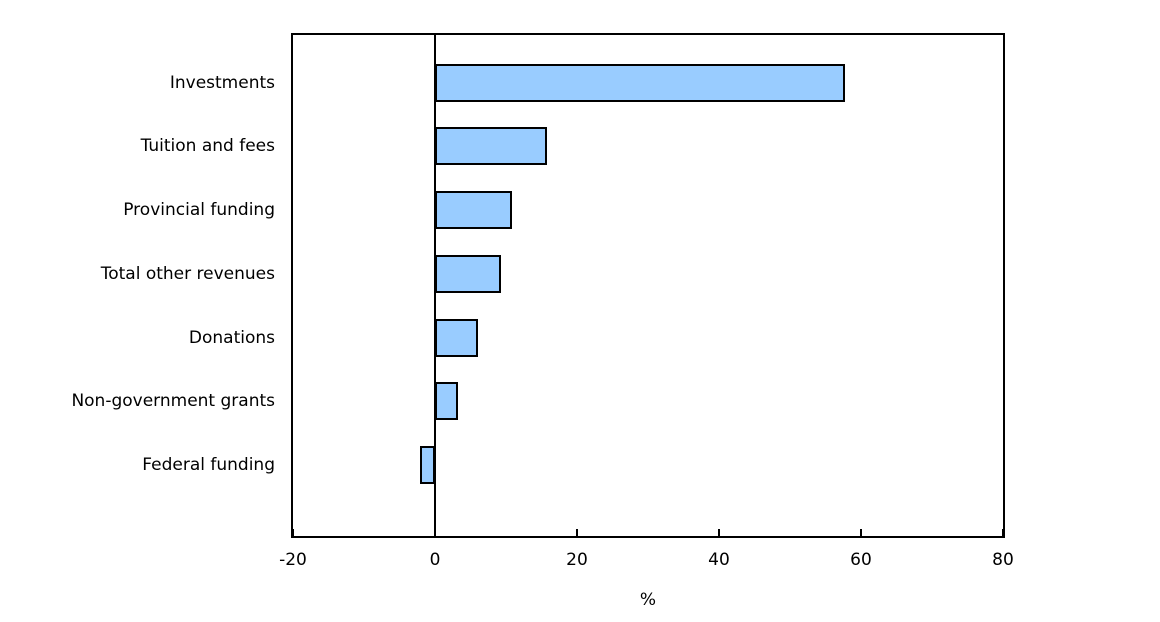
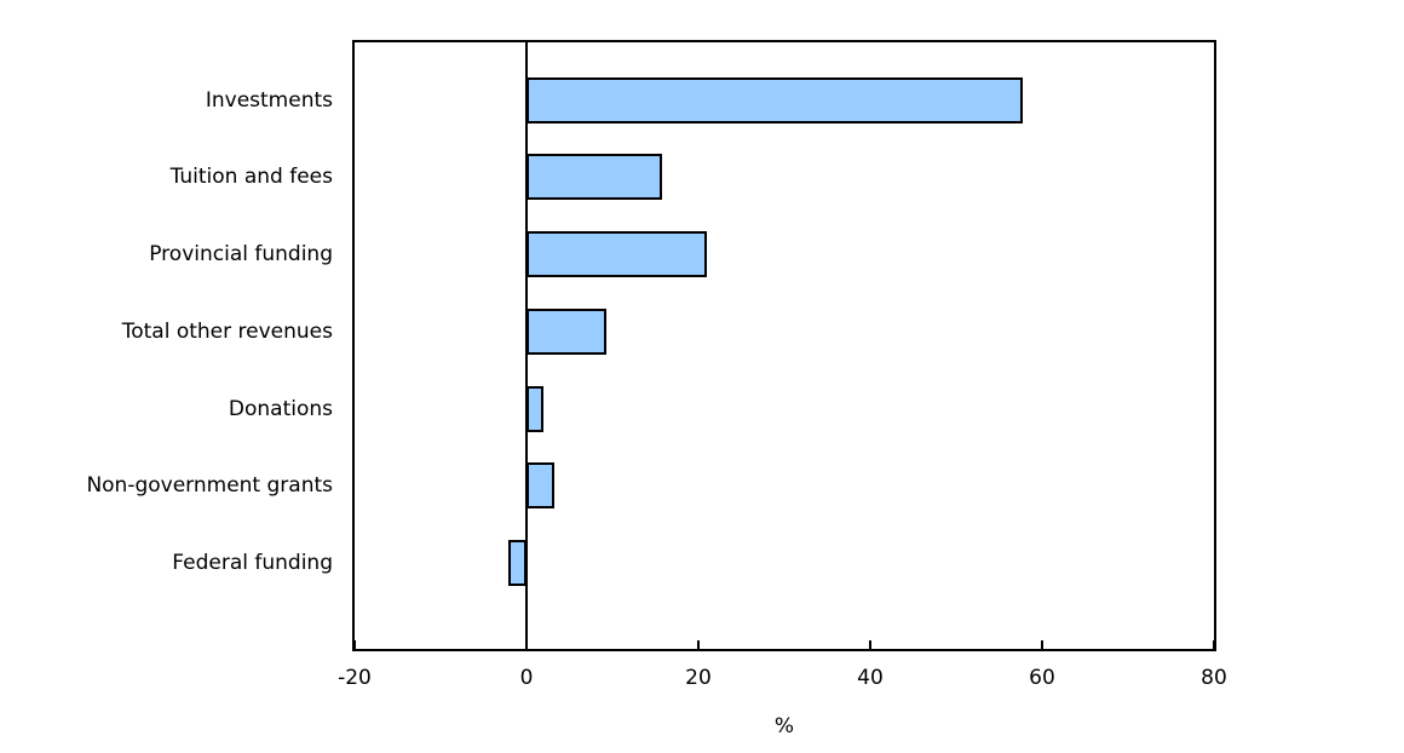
Provincial funding: 11 -> 21
Donations: 6 -> 2
